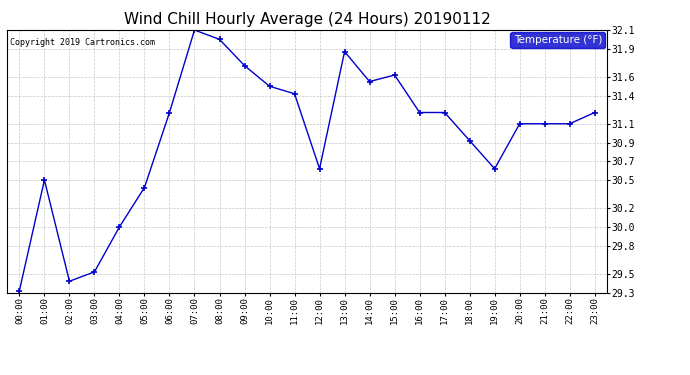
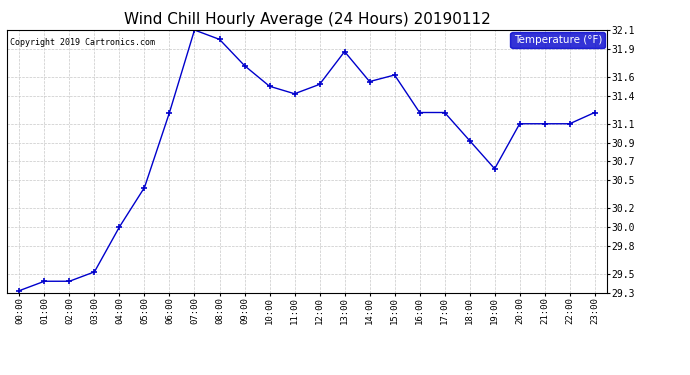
01:00: 30.50 -> 29.42
12:00: 30.62 -> 31.52
